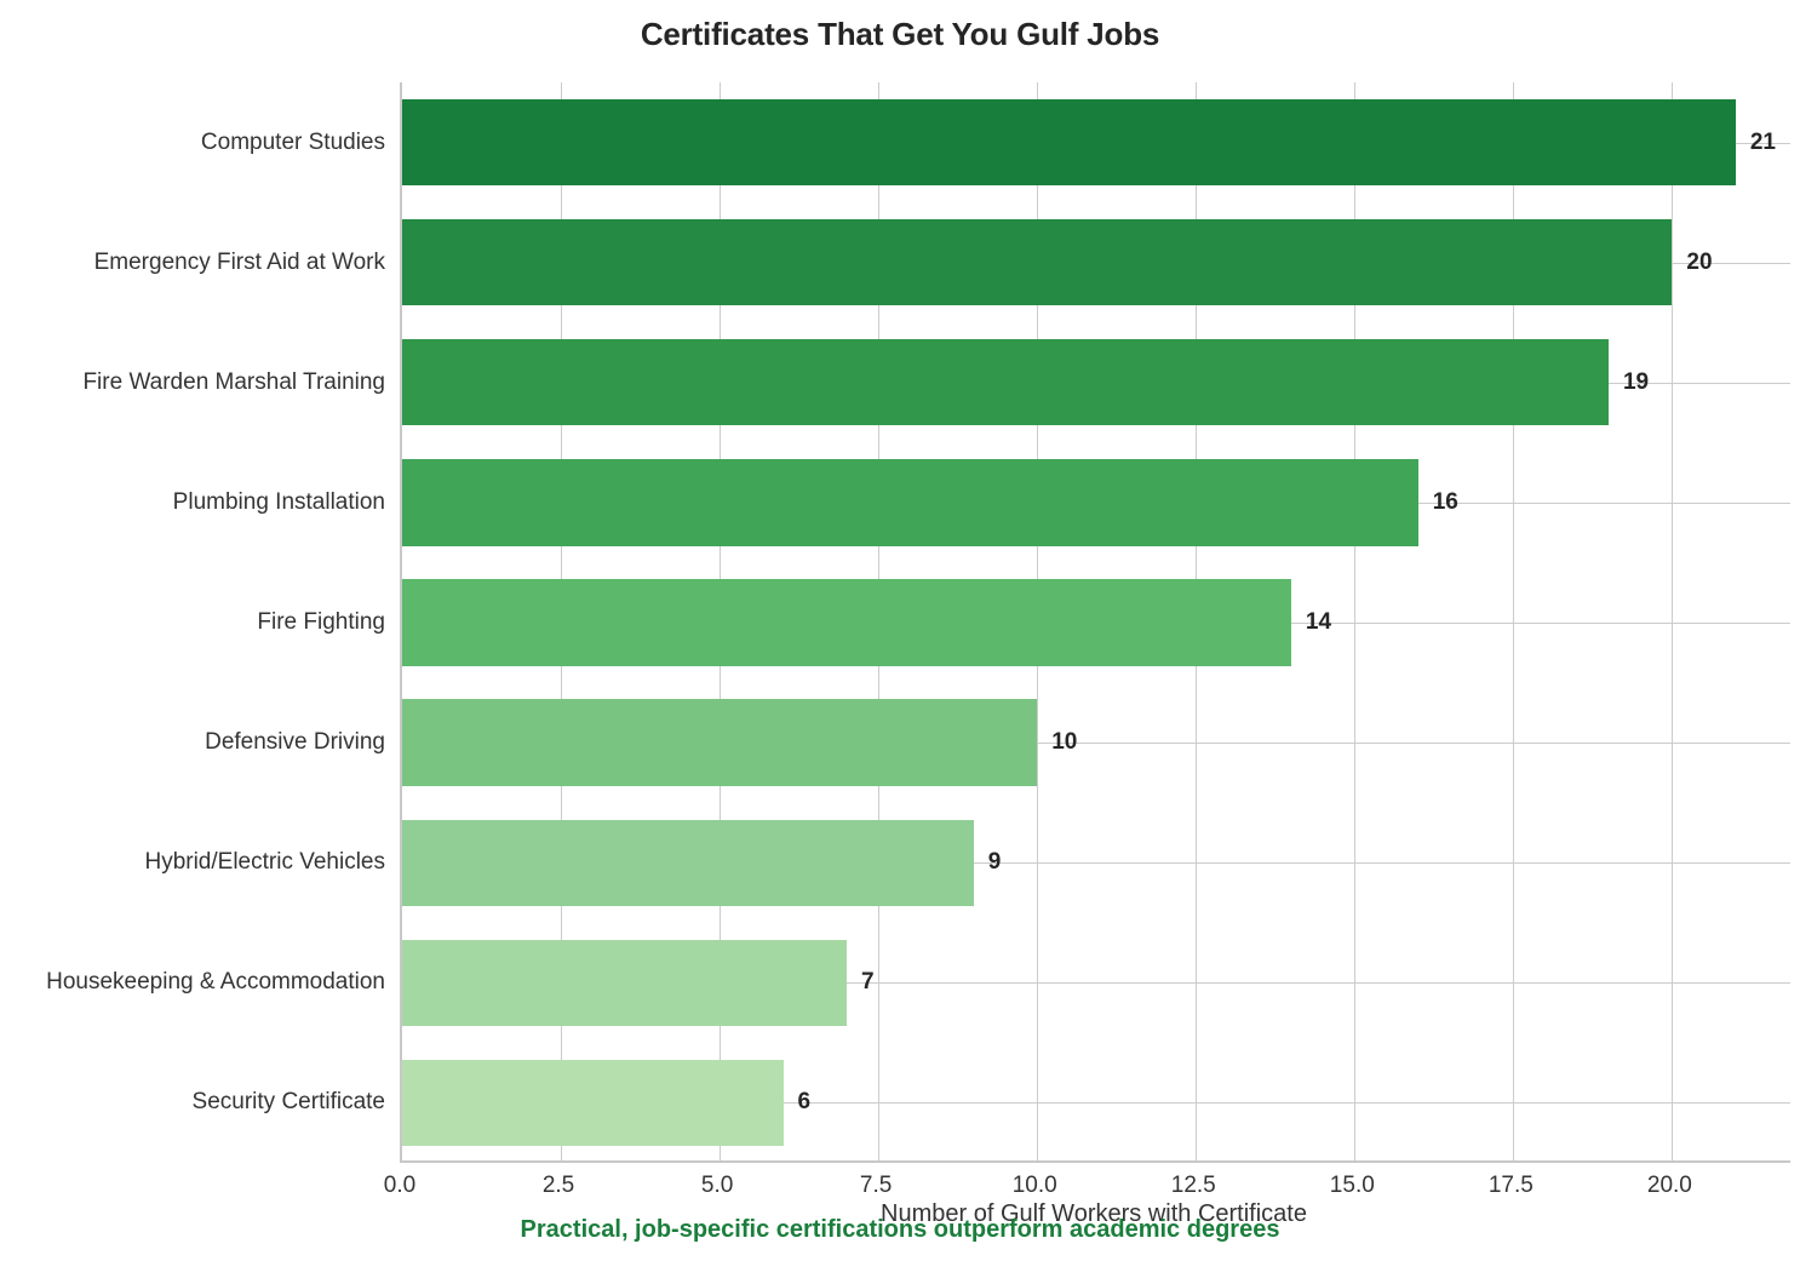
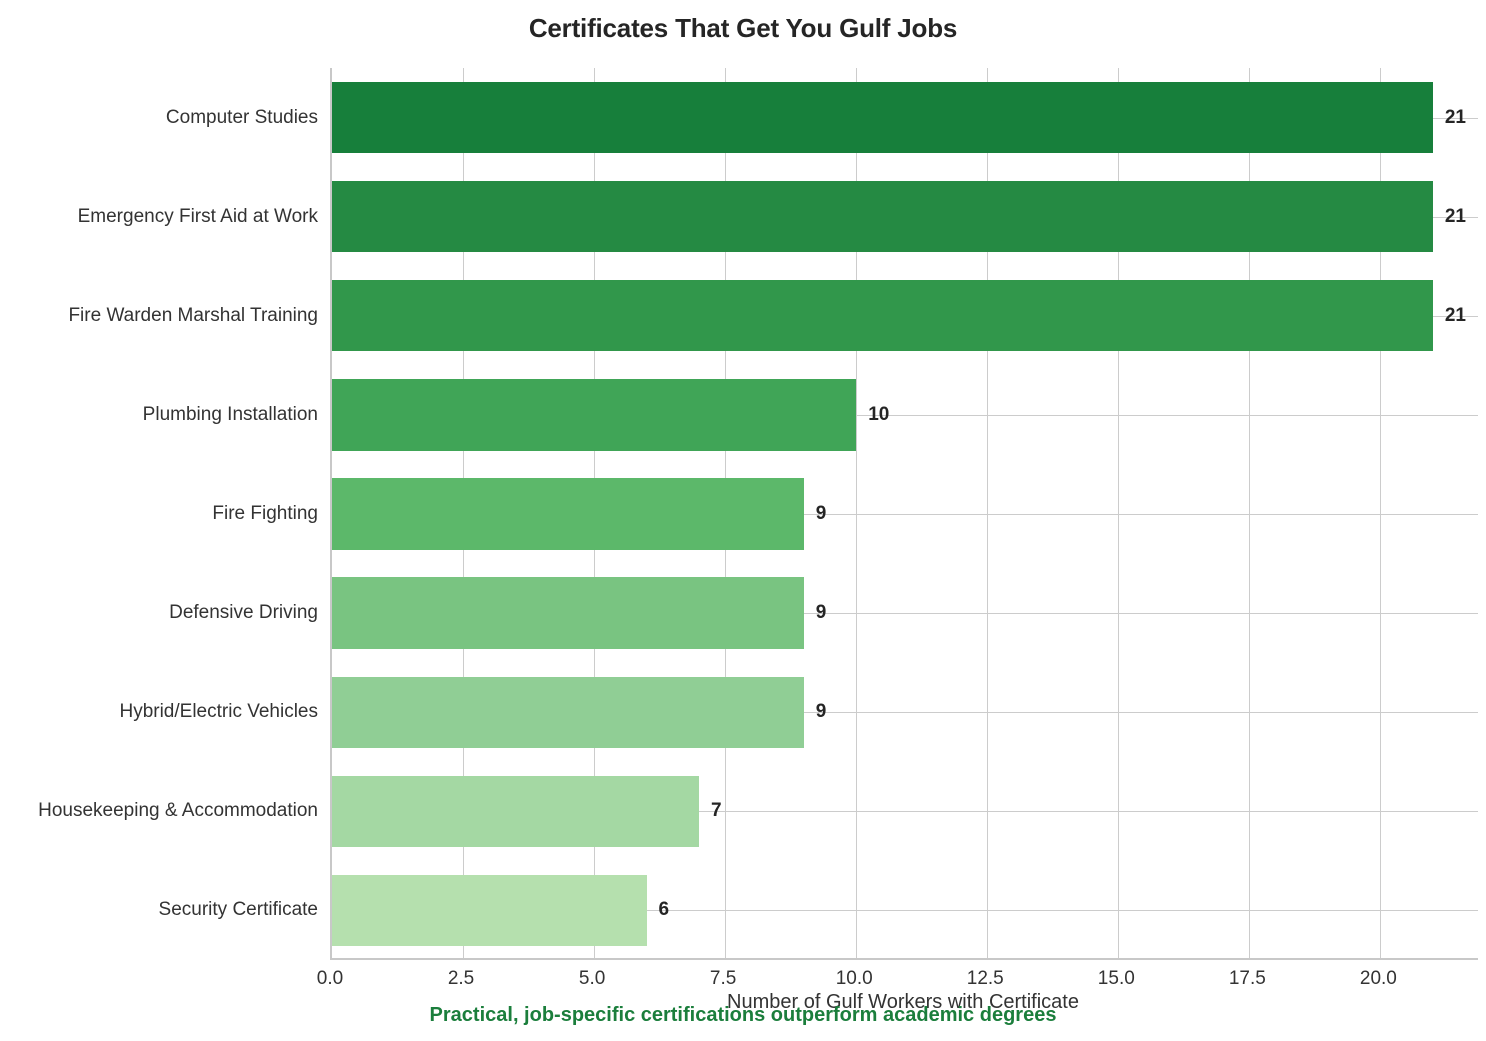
Emergency First Aid at Work: 20 -> 21
Fire Warden Marshal Training: 19 -> 21
Plumbing Installation: 16 -> 10
Fire Fighting: 14 -> 9
Defensive Driving: 10 -> 9
